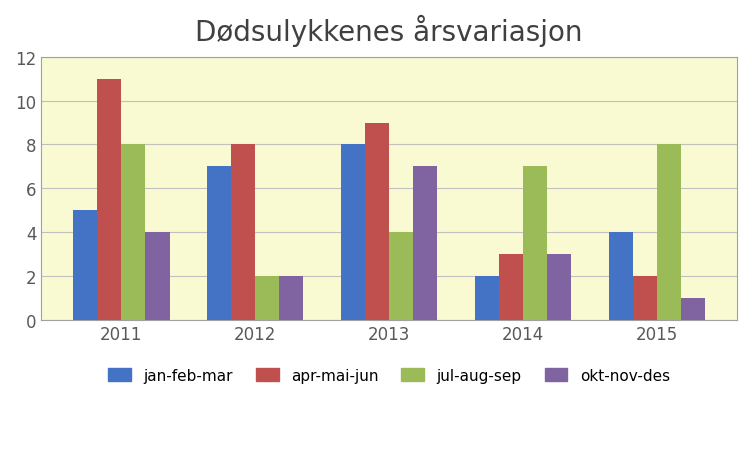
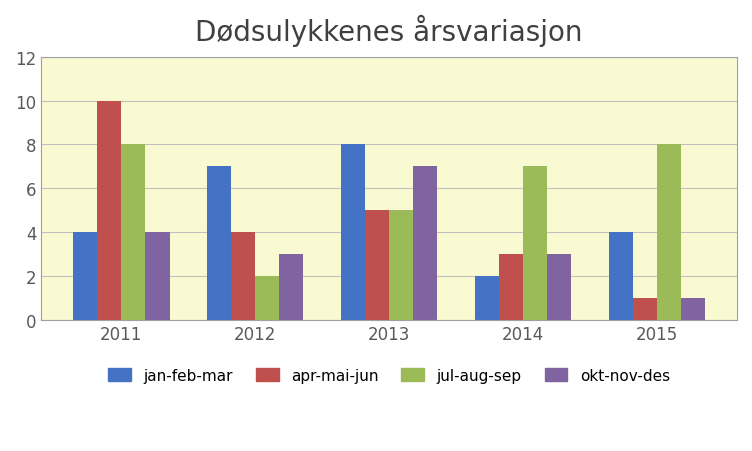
jan-feb-mar/2011: 5 -> 4
apr-mai-jun/2011: 11 -> 10
apr-mai-jun/2012: 8 -> 4
okt-nov-des/2012: 2 -> 3
apr-mai-jun/2013: 9 -> 5
jul-aug-sep/2013: 4 -> 5
apr-mai-jun/2015: 2 -> 1
